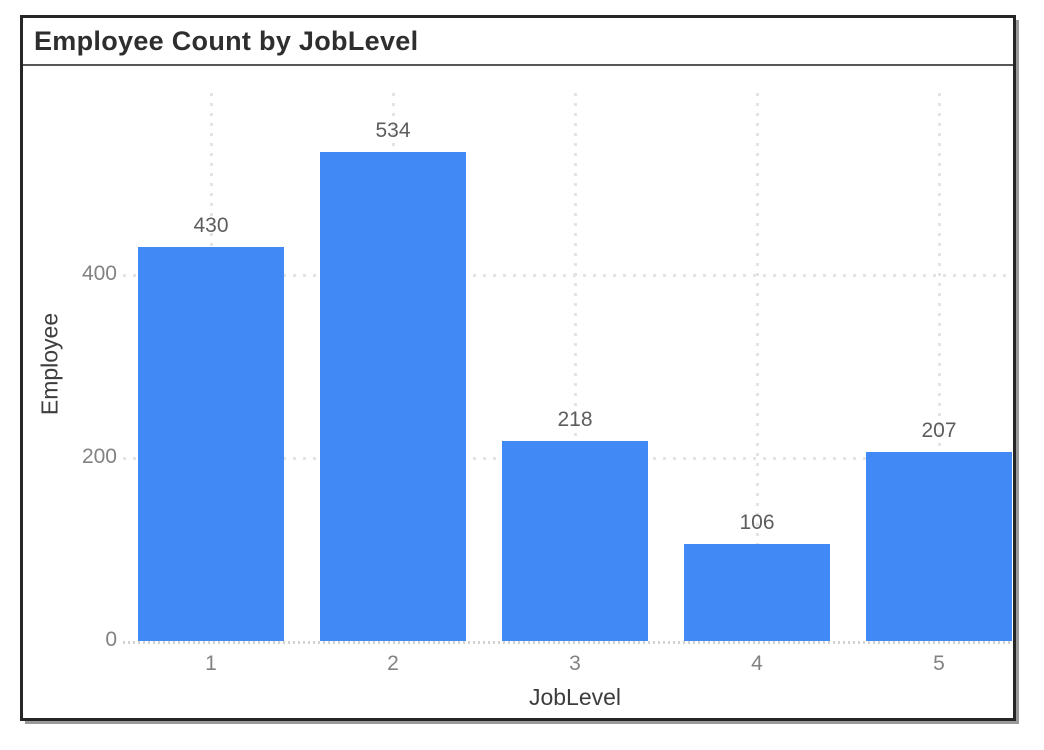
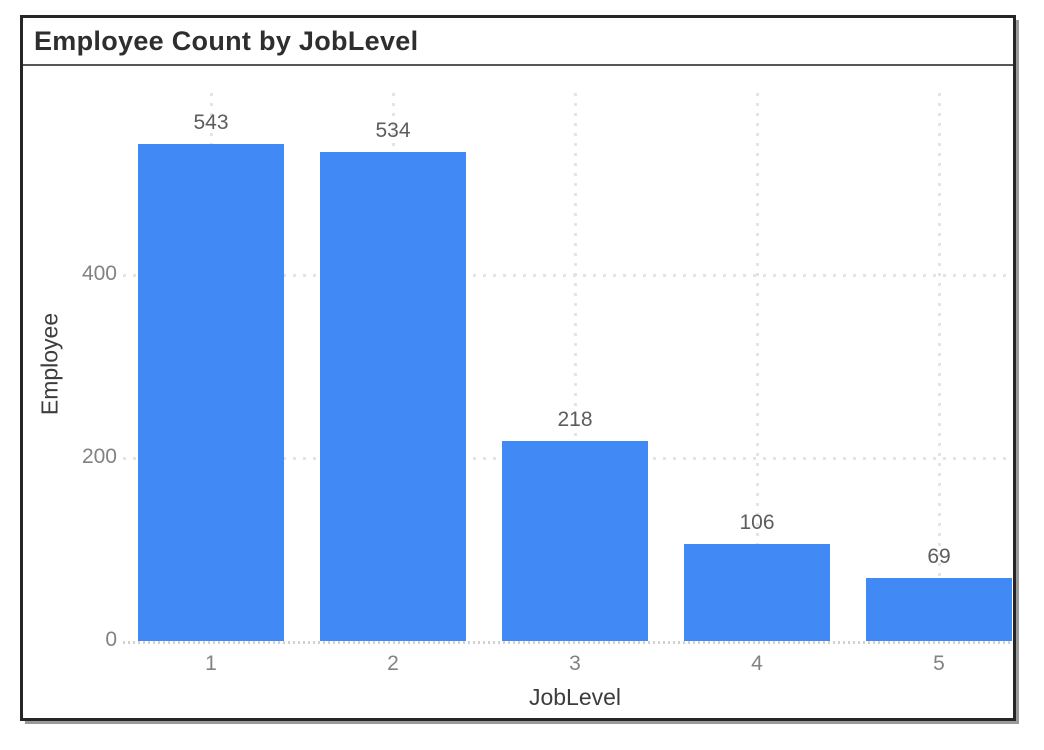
1: 430 -> 543
5: 207 -> 69
